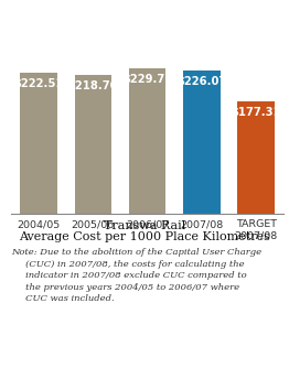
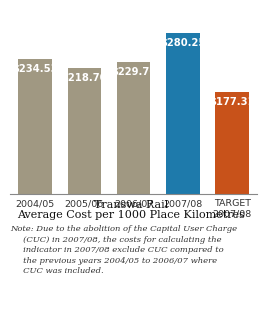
2004/05: $222.51 -> $234.53
2007/08: $226.07 -> $280.25
